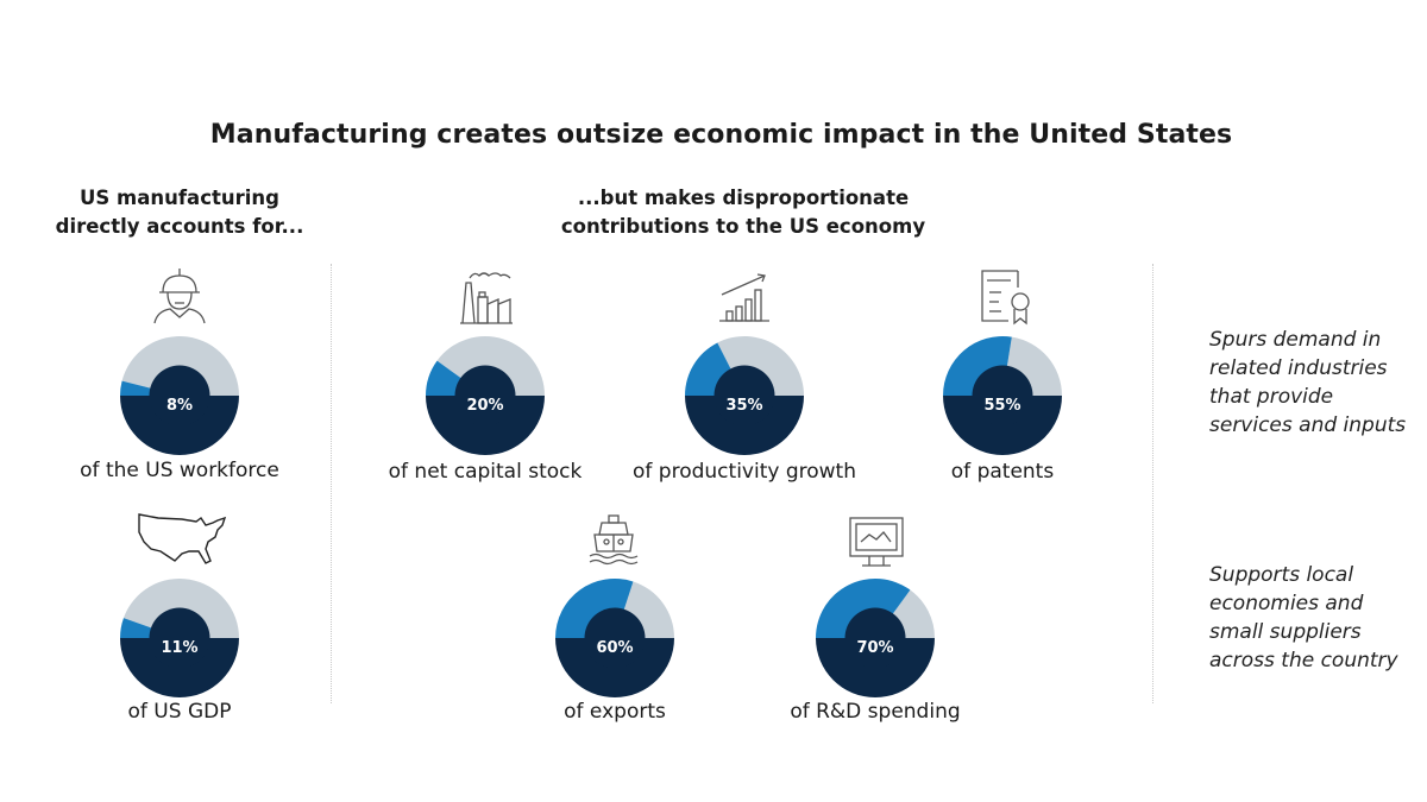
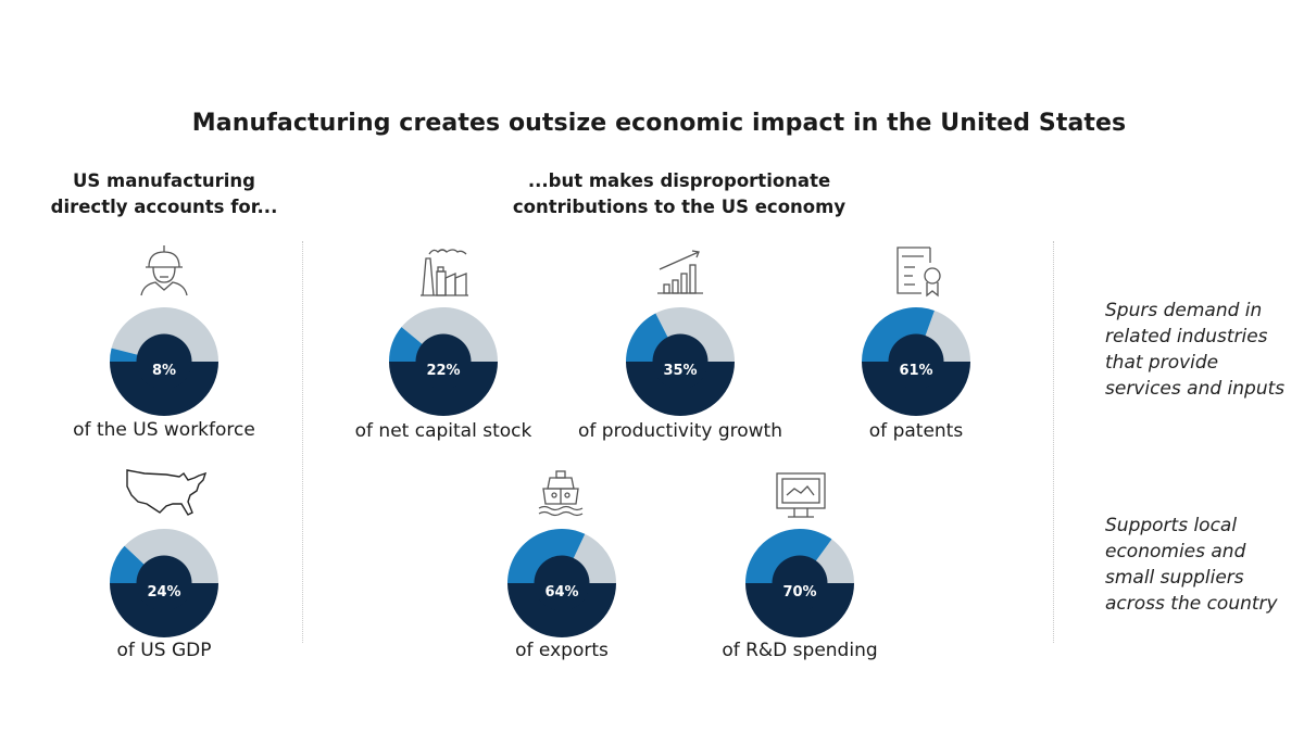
of US GDP: 11% -> 24%
of net capital stock: 20% -> 22%
of patents: 55% -> 61%
of exports: 60% -> 64%
